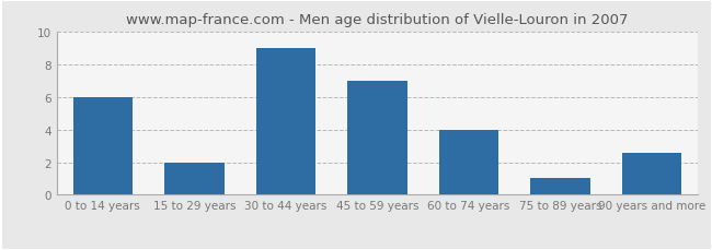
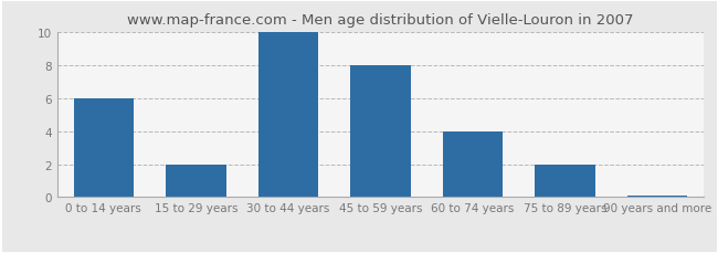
30 to 44 years: 9.0 -> 10.0
45 to 59 years: 7.0 -> 8.0
75 to 89 years: 1.0 -> 2.0
90 years and more: 2.6 -> 0.1
